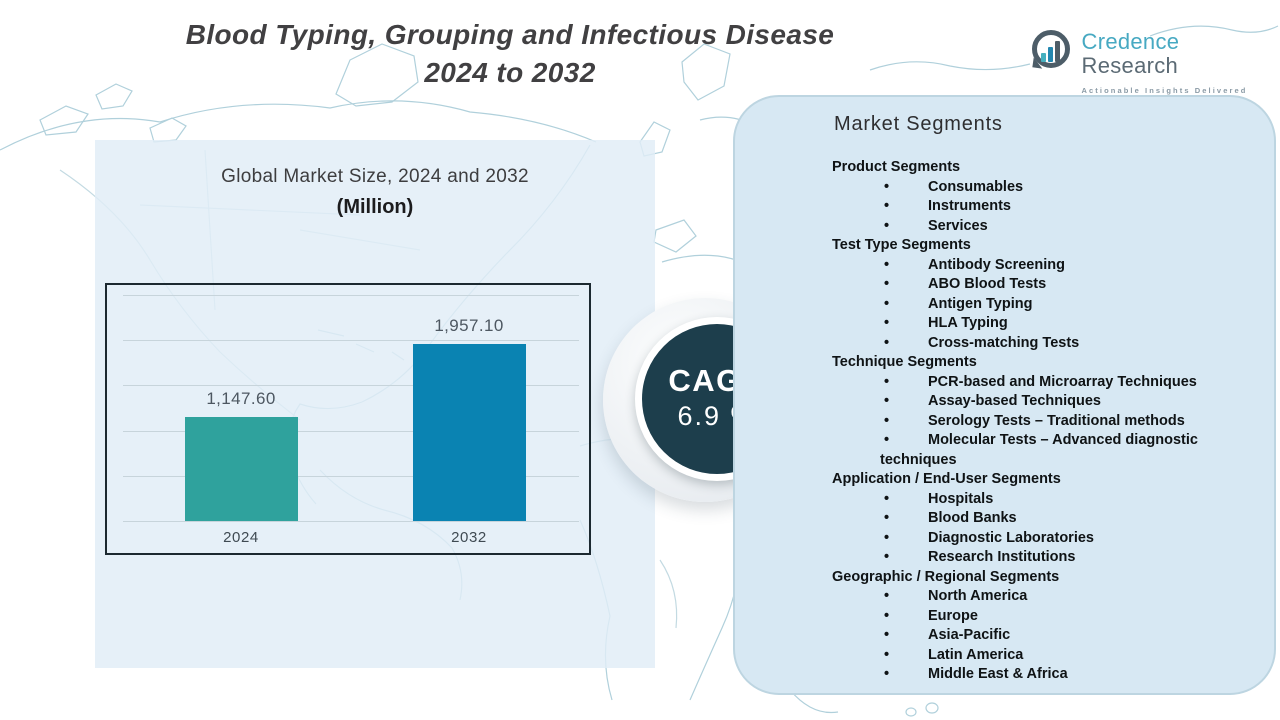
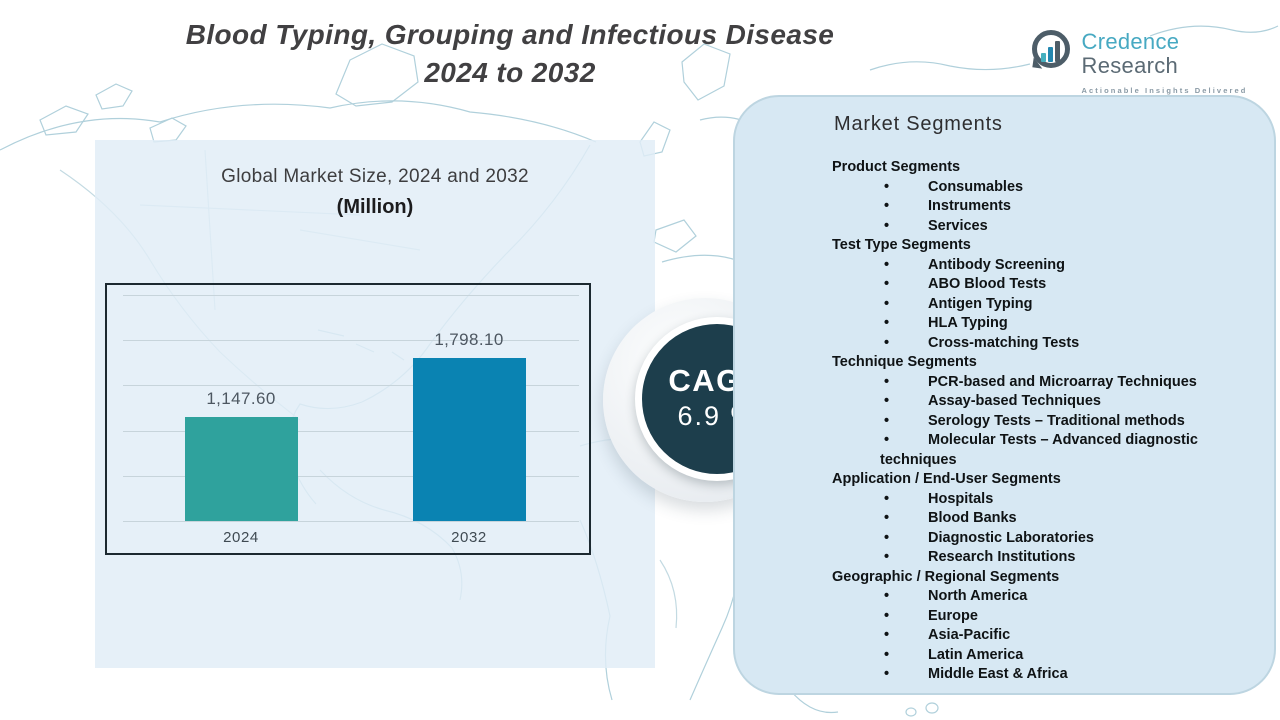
2032: 1,957.10 -> 1,798.10
